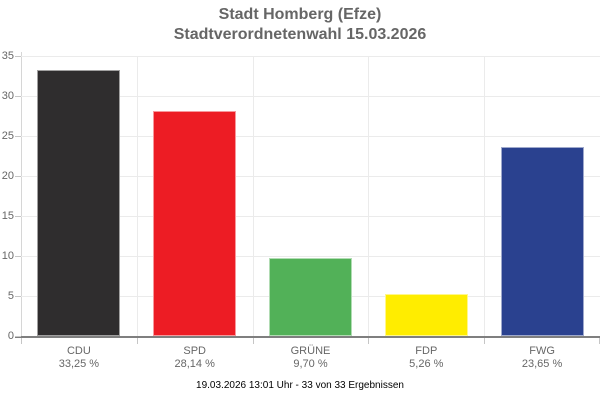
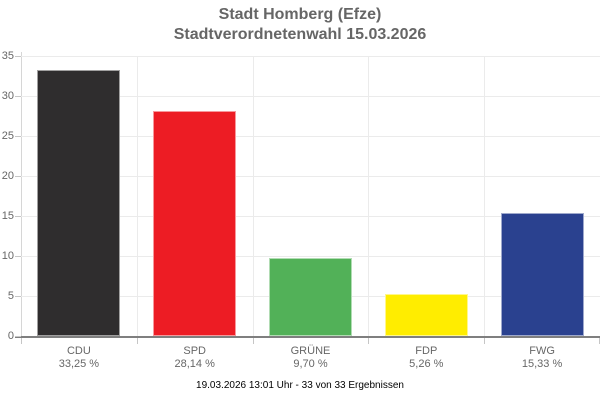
FWG: 23,65 -> 15,33
